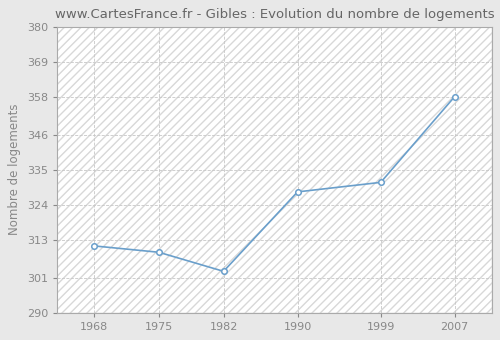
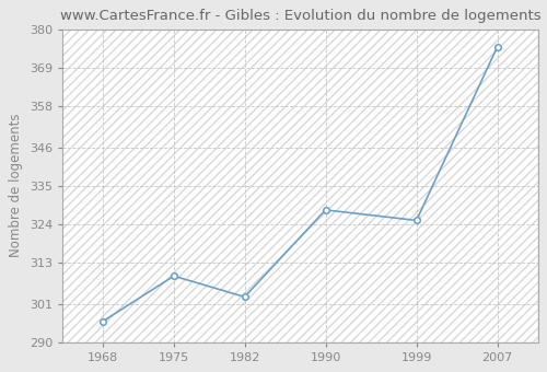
1968: 311 -> 296
1999: 331 -> 325
2007: 358 -> 375
